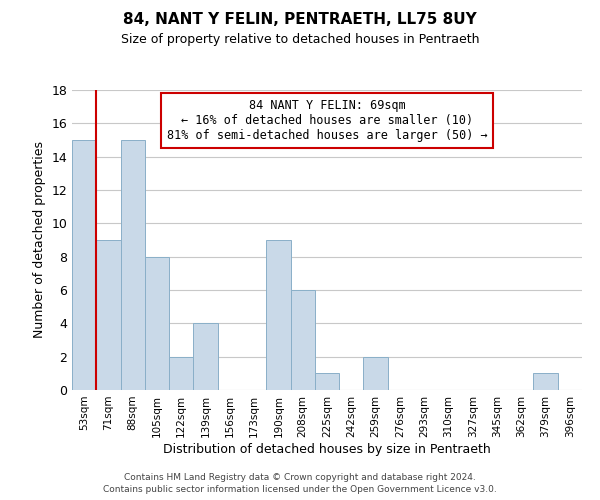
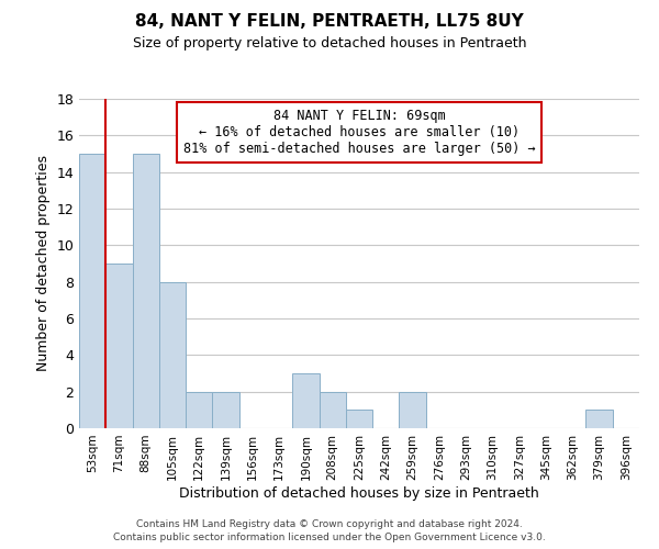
139sqm: 4 -> 2
190sqm: 9 -> 3
208sqm: 6 -> 2
